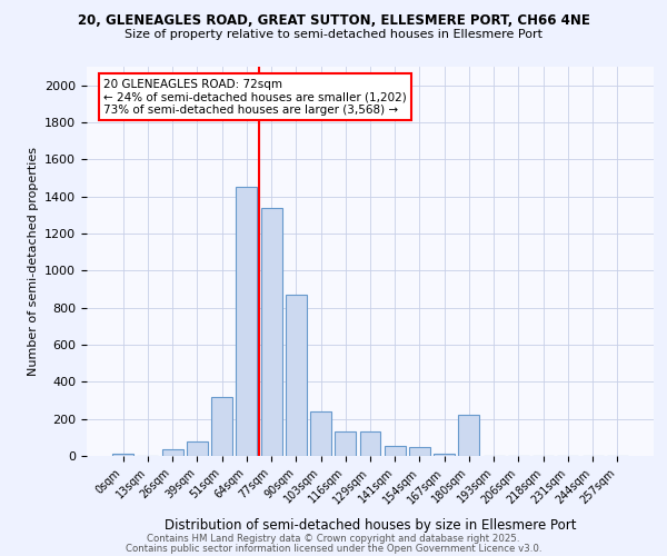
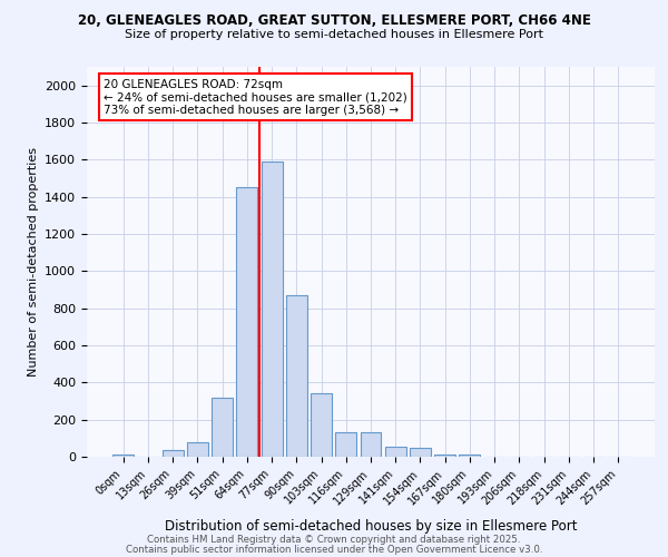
77sqm: 1340 -> 1590
103sqm: 240 -> 340
180sqm: 220 -> 10
